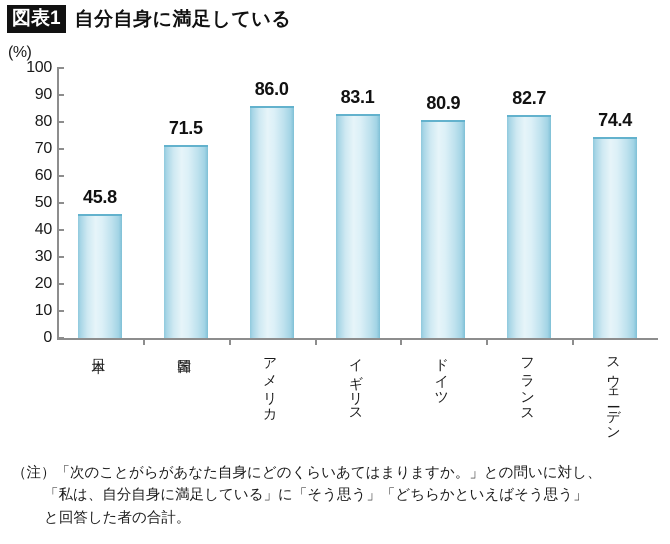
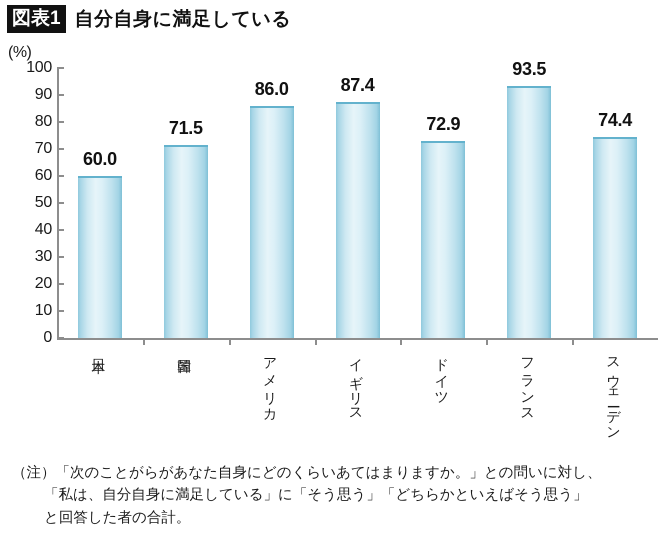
日本: 45.8 -> 60.0
イギリス: 83.1 -> 87.4
ドイツ: 80.9 -> 72.9
フランス: 82.7 -> 93.5
